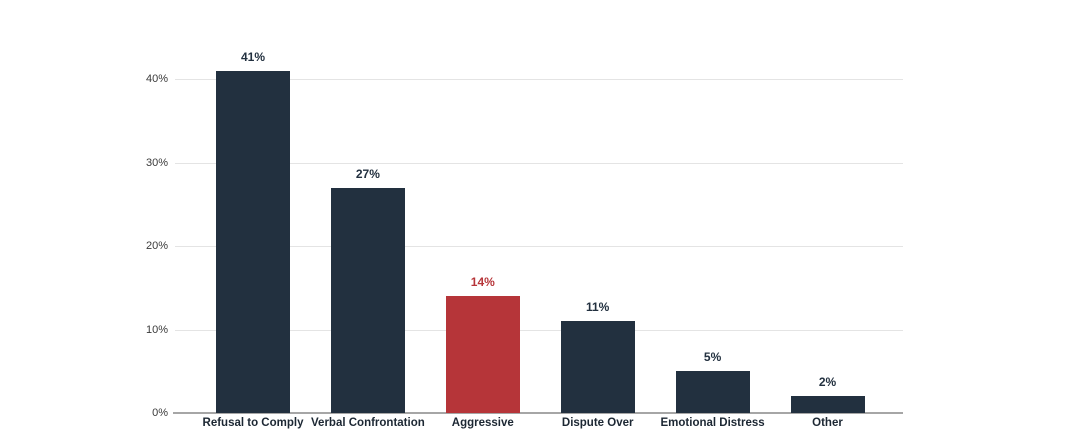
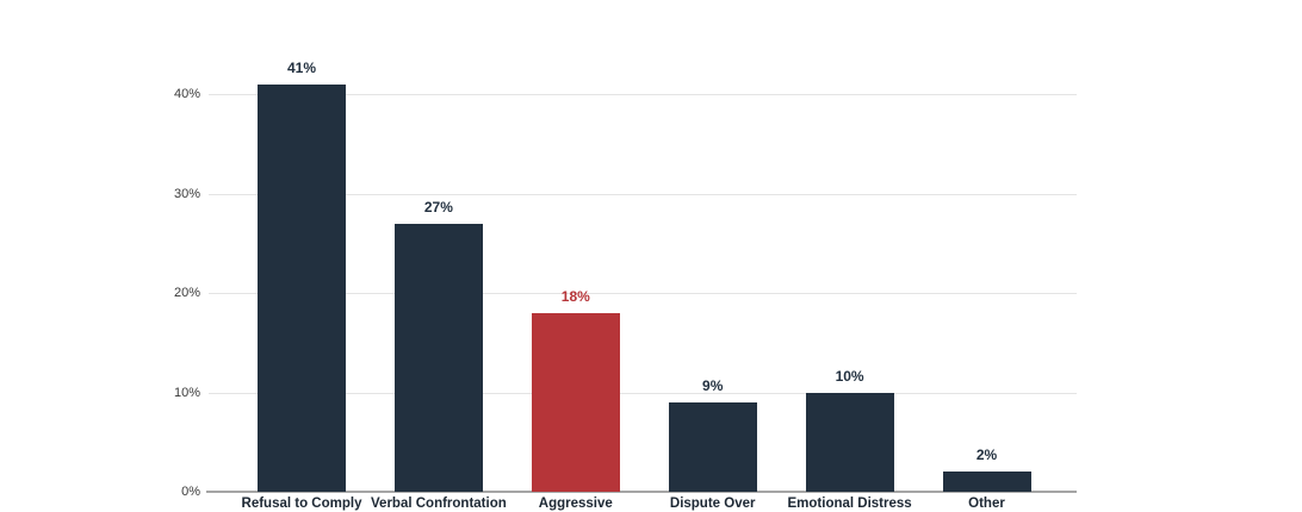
Aggressive: 14% -> 18%
Dispute Over: 11% -> 9%
Emotional Distress: 5% -> 10%
